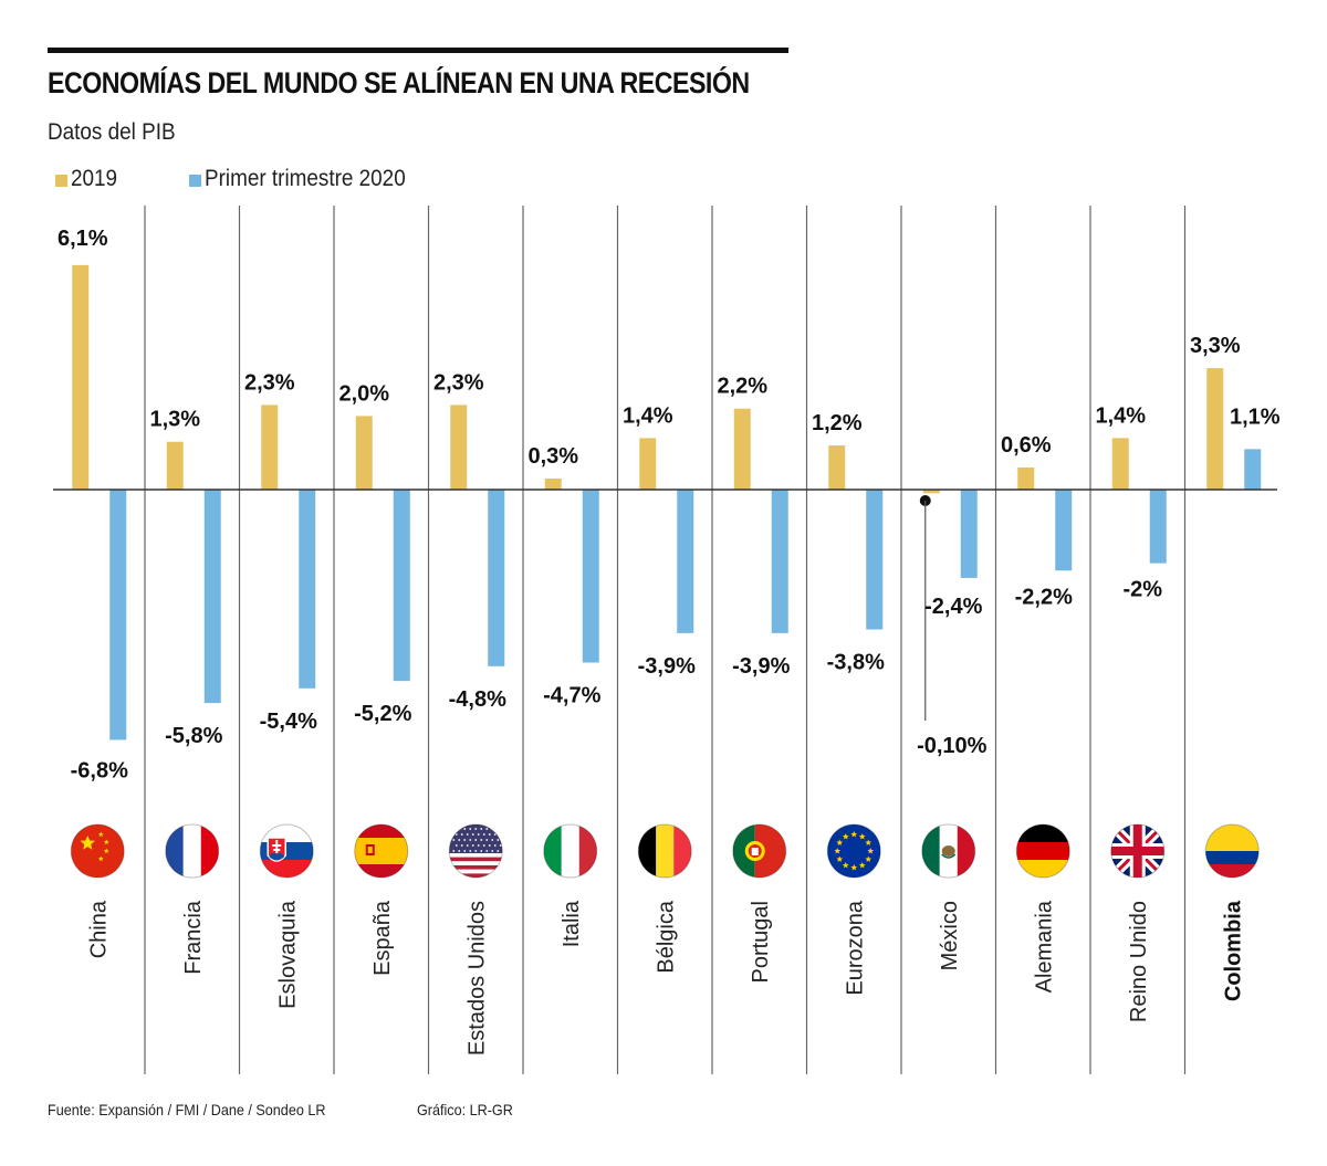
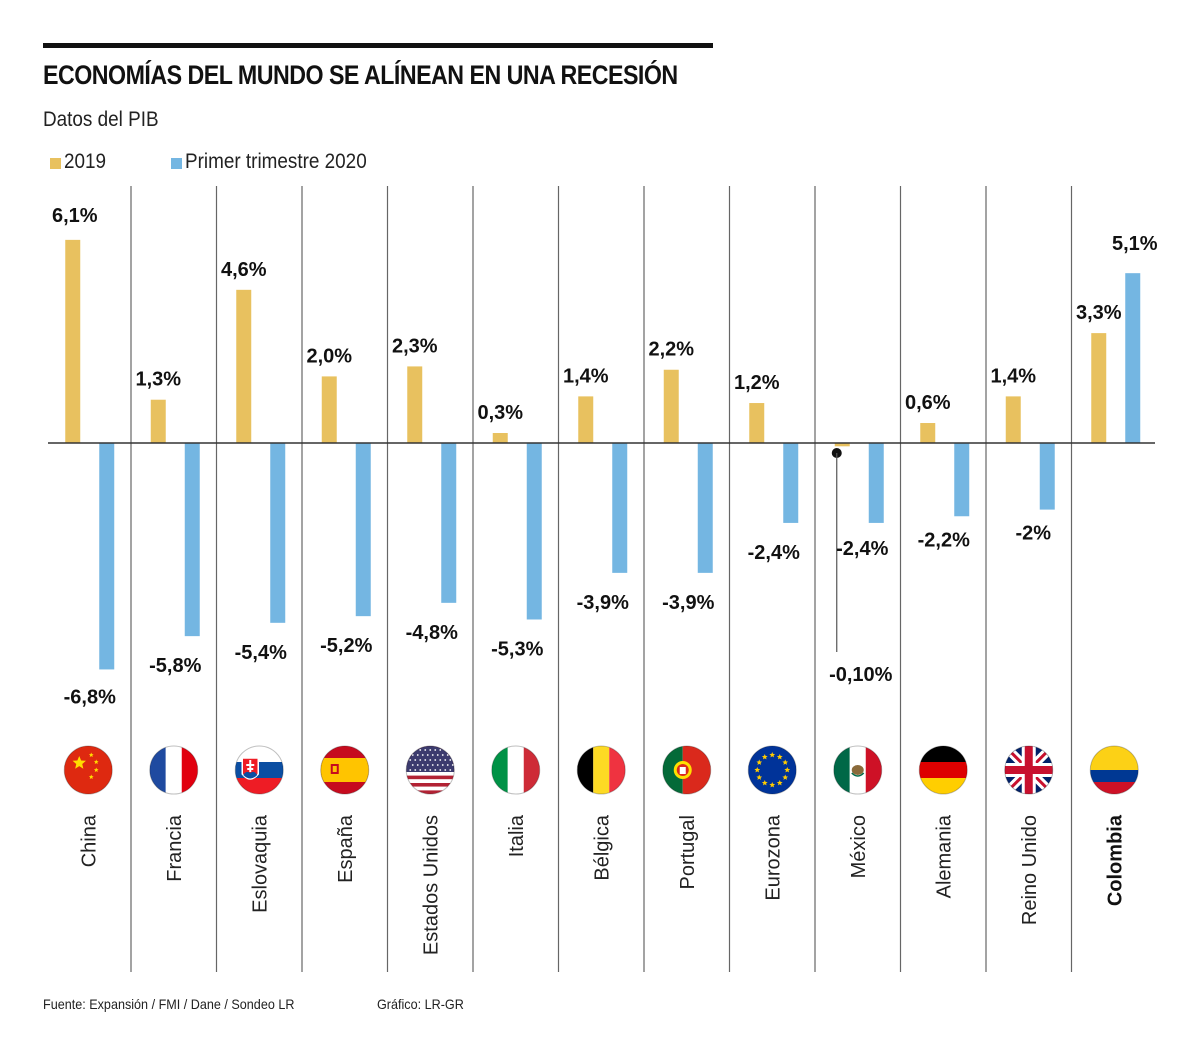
2019/Eslovaquia: 2,3% -> 4,6%
Primer trimestre 2020/Italia: -4,7% -> -5,3%
Primer trimestre 2020/Eurozona: -3,8% -> -2,4%
Primer trimestre 2020/Colombia: 1,1% -> 5,1%
